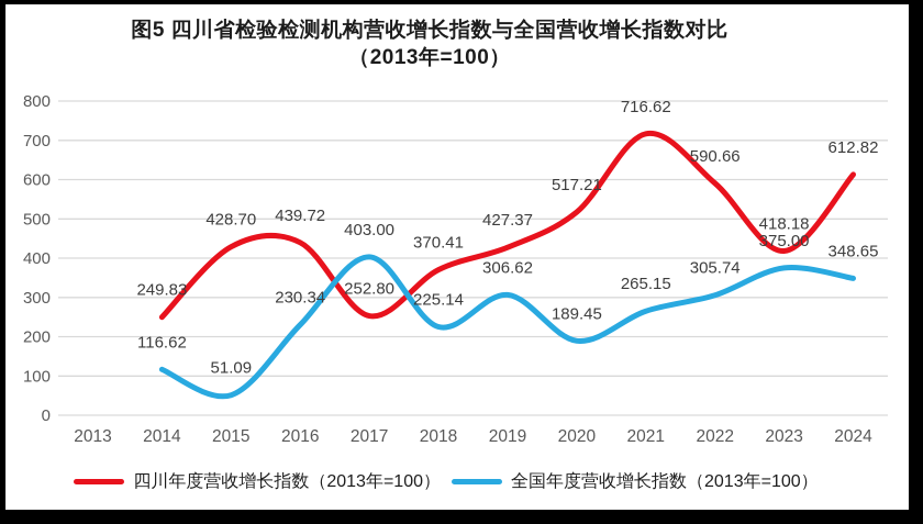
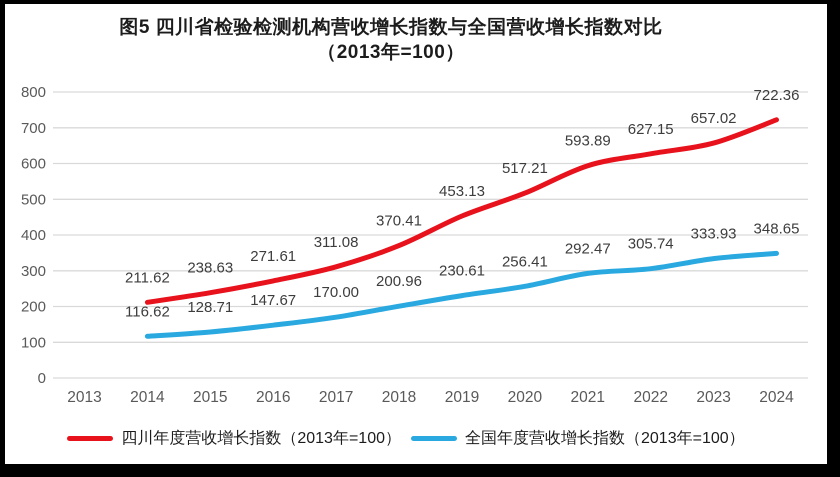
四川年度营收增长指数（2013年=100）/2014: 249.83 -> 211.62
四川年度营收增长指数（2013年=100）/2015: 428.70 -> 238.63
全国年度营收增长指数（2013年=100）/2015: 51.09 -> 128.71
四川年度营收增长指数（2013年=100）/2016: 439.72 -> 271.61
全国年度营收增长指数（2013年=100）/2016: 230.34 -> 147.67
四川年度营收增长指数（2013年=100）/2017: 252.80 -> 311.08
全国年度营收增长指数（2013年=100）/2017: 403.00 -> 170.00
全国年度营收增长指数（2013年=100）/2018: 225.14 -> 200.96
四川年度营收增长指数（2013年=100）/2019: 427.37 -> 453.13
全国年度营收增长指数（2013年=100）/2019: 306.62 -> 230.61
全国年度营收增长指数（2013年=100）/2020: 189.45 -> 256.41
四川年度营收增长指数（2013年=100）/2021: 716.62 -> 593.89
全国年度营收增长指数（2013年=100）/2021: 265.15 -> 292.47
四川年度营收增长指数（2013年=100）/2022: 590.66 -> 627.15
四川年度营收增长指数（2013年=100）/2023: 418.18 -> 657.02
全国年度营收增长指数（2013年=100）/2023: 375.00 -> 333.93
四川年度营收增长指数（2013年=100）/2024: 612.82 -> 722.36
